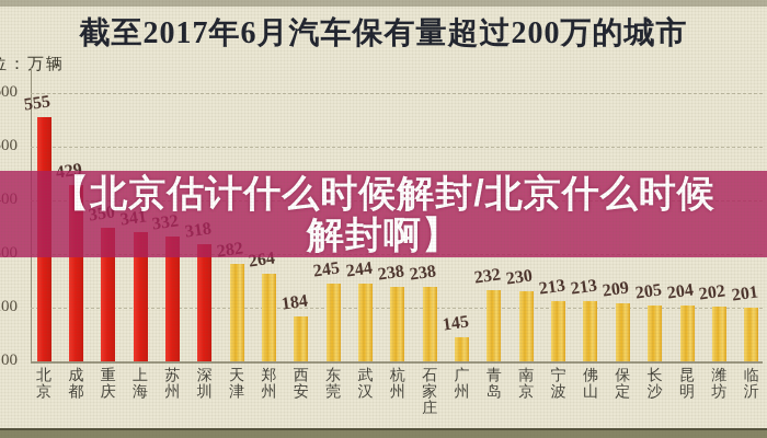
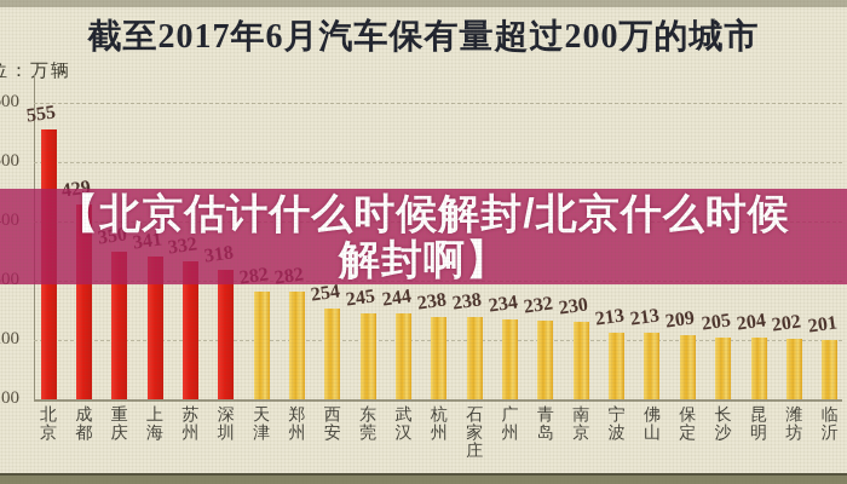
郑州: 264 -> 282
西安: 184 -> 254
广州: 145 -> 234
